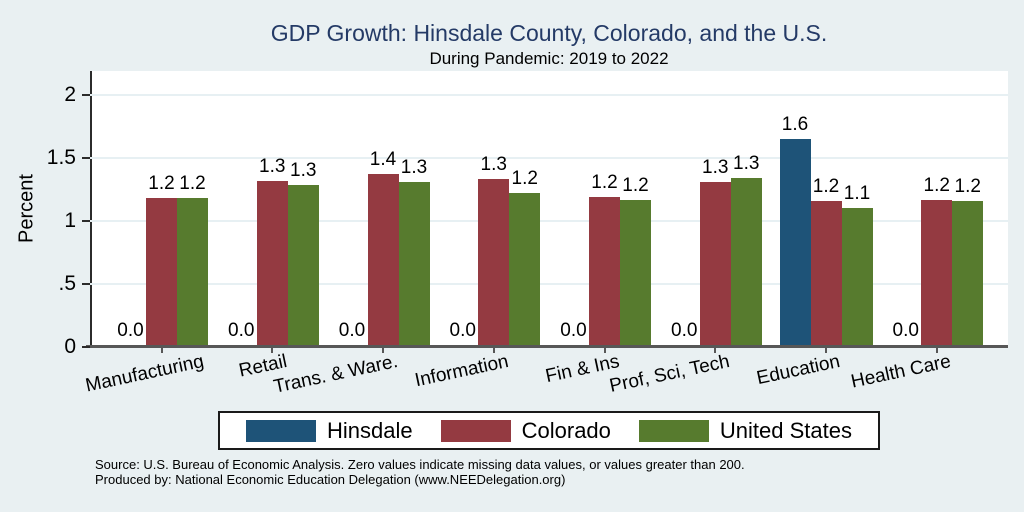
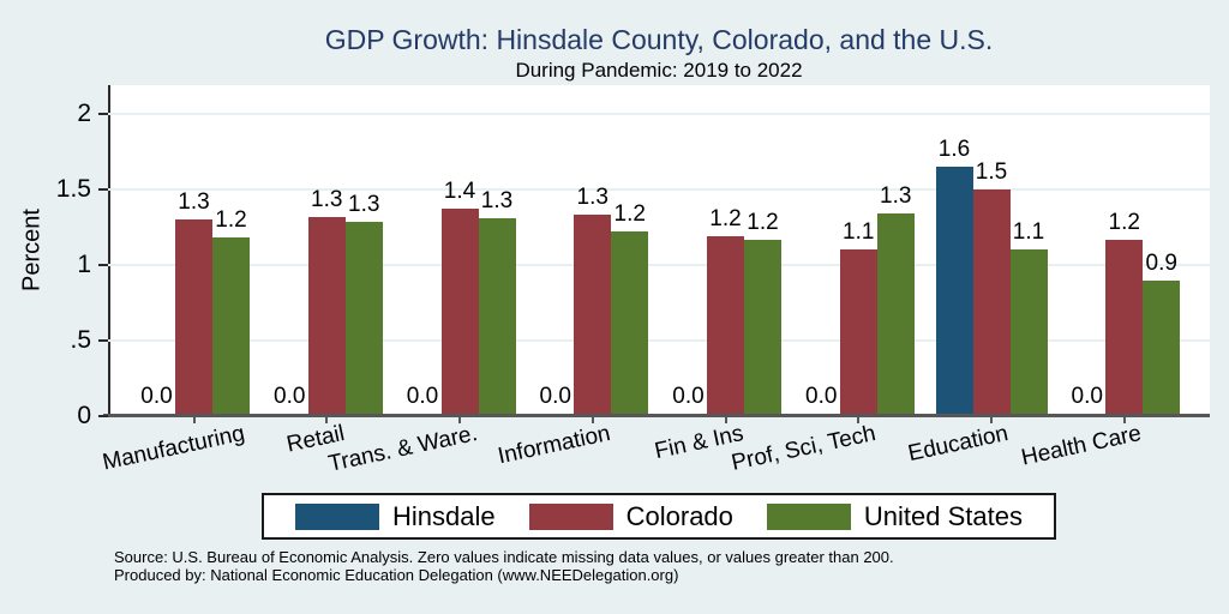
Colorado/Manufacturing: 1.2 -> 1.3
Colorado/Prof, Sci, Tech: 1.3 -> 1.1
Colorado/Education: 1.2 -> 1.5
United States/Health Care: 1.2 -> 0.9
